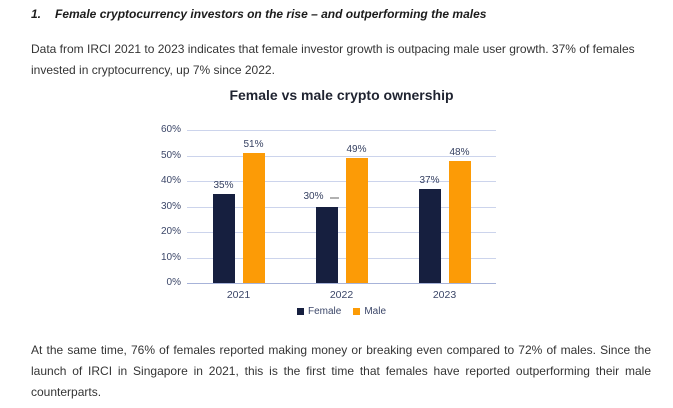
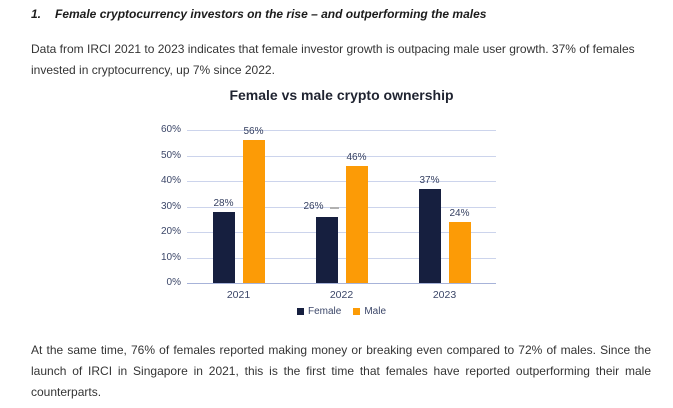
Female/2021: 35% -> 28%
Male/2021: 51% -> 56%
Female/2022: 30% -> 26%
Male/2022: 49% -> 46%
Male/2023: 48% -> 24%
